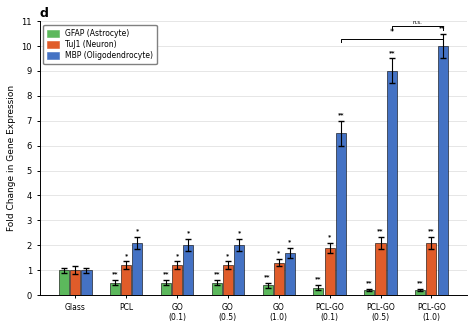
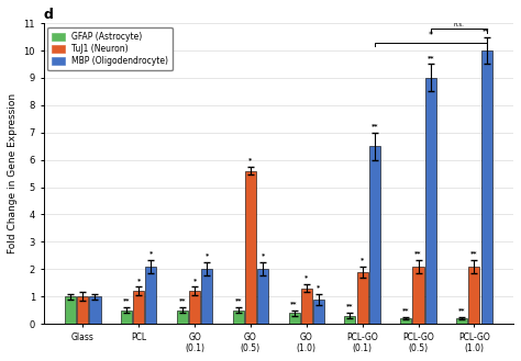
TuJ1 (Neuron)/GO (0.5): 1.2 -> 5.6
MBP (Oligodendrocyte)/GO (1.0): 1.7 -> 0.9
